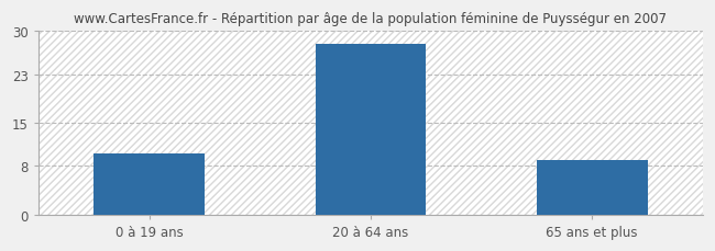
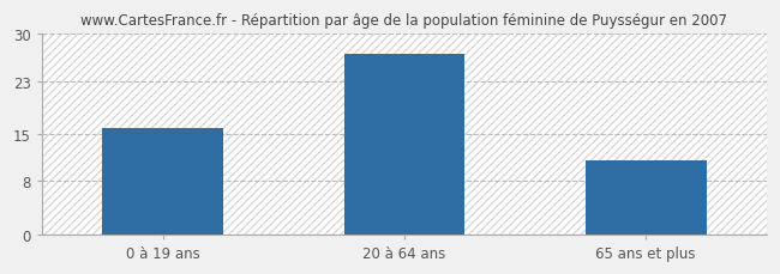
0 à 19 ans: 10 -> 16
20 à 64 ans: 28 -> 27
65 ans et plus: 9 -> 11
